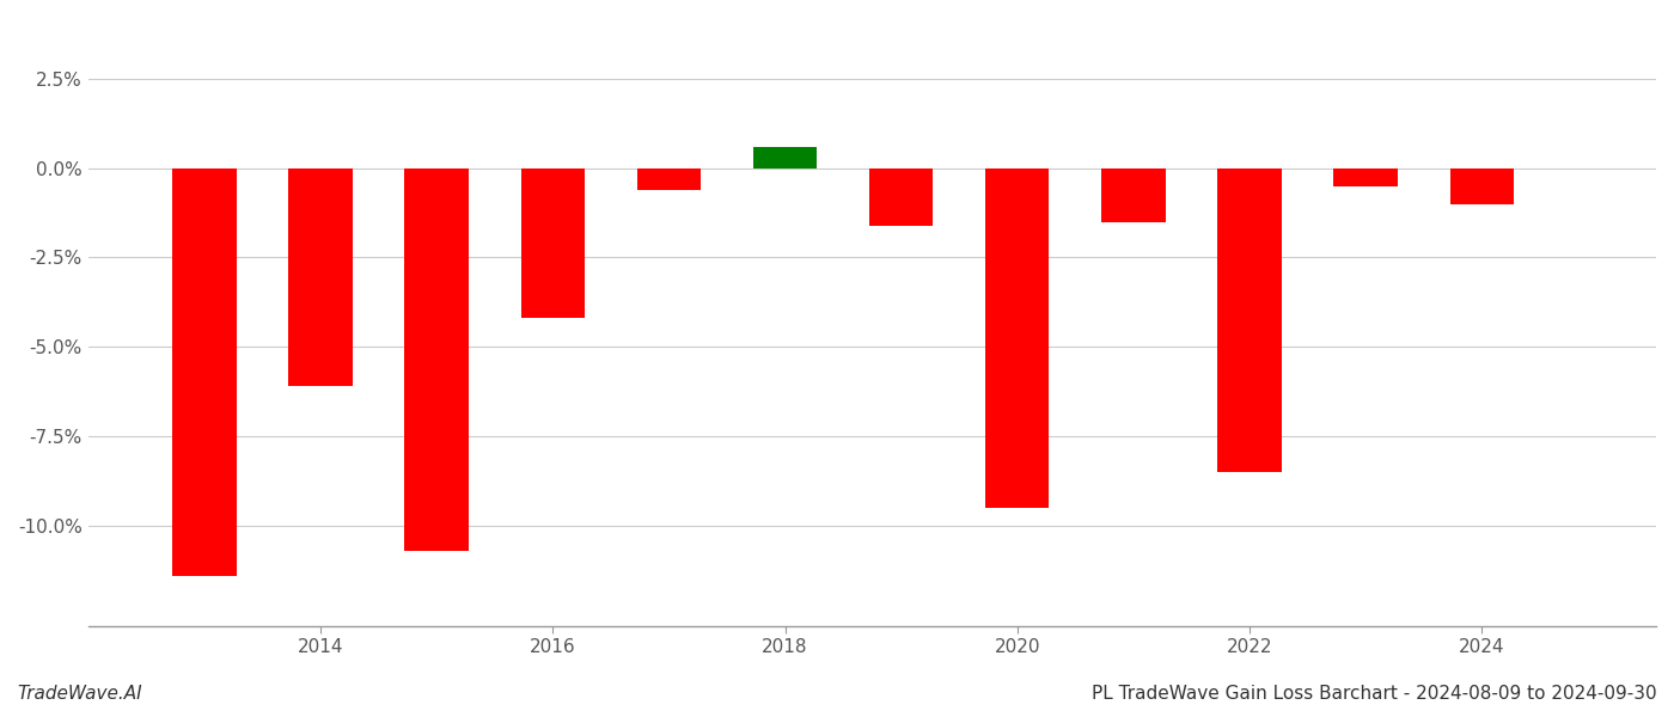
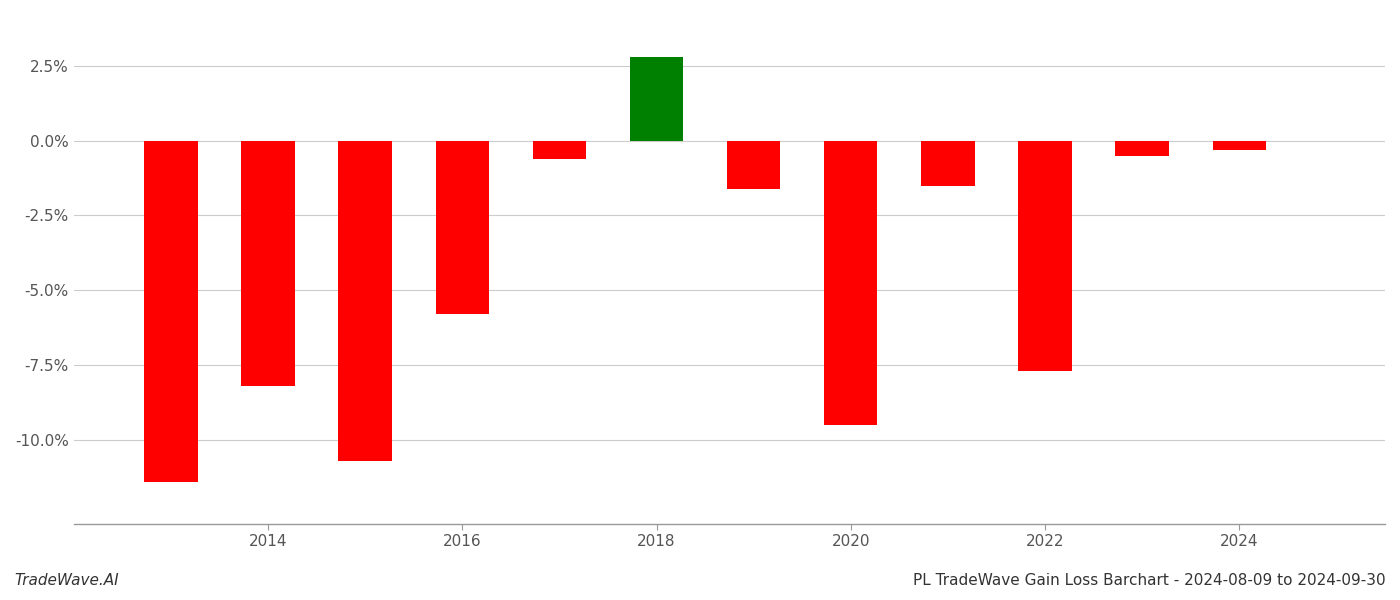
2014: -6.1% -> -8.2%
2016: -4.2% -> -5.8%
2018: 0.6% -> 2.8%
2022: -8.5% -> -7.7%
2024: -1.0% -> -0.3%
